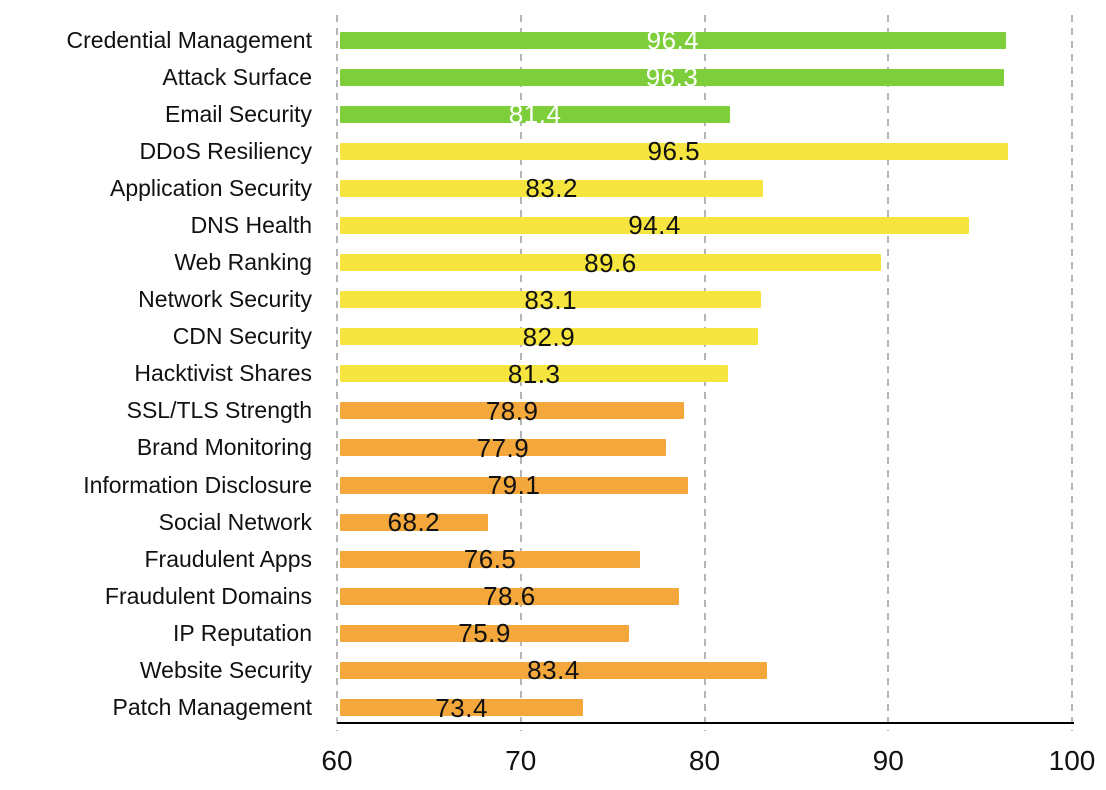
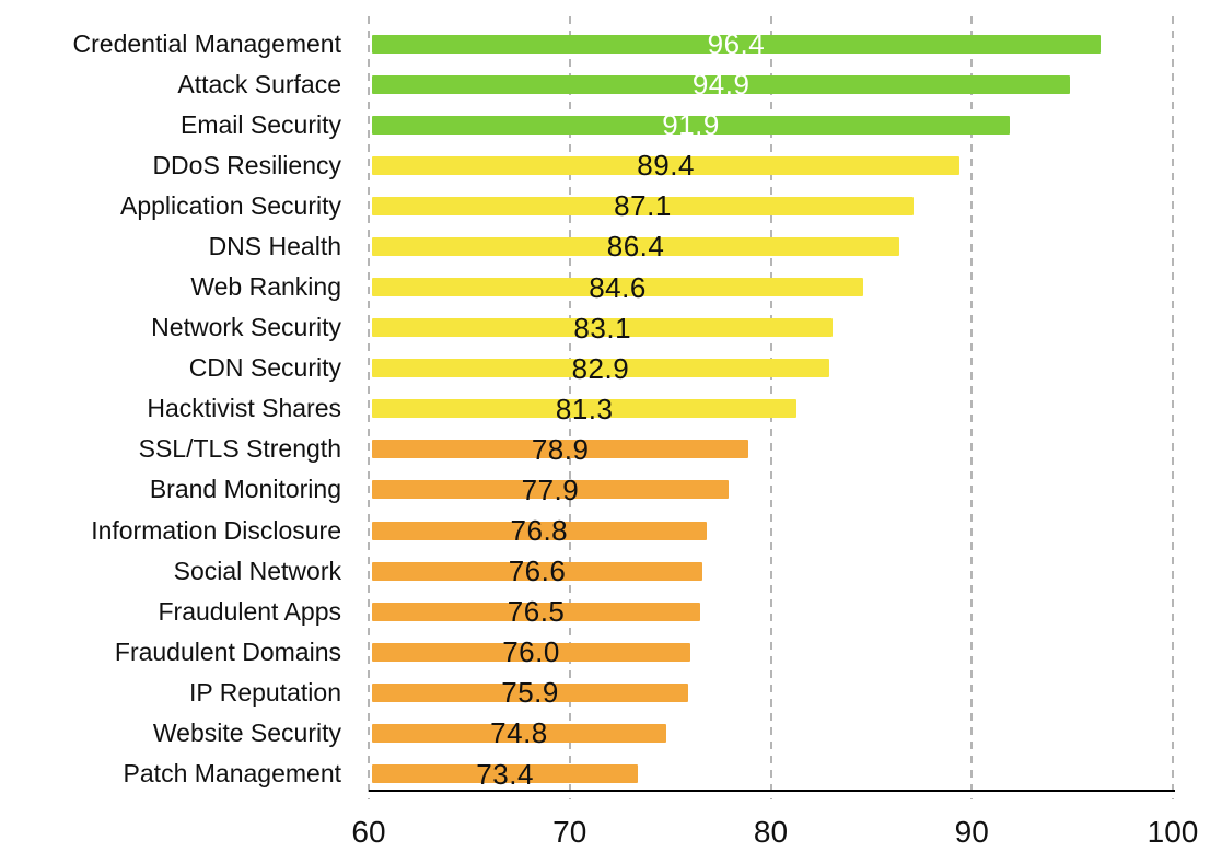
Attack Surface: 96.3 -> 94.9
Email Security: 81.4 -> 91.9
DDoS Resiliency: 96.5 -> 89.4
Application Security: 83.2 -> 87.1
DNS Health: 94.4 -> 86.4
Web Ranking: 89.6 -> 84.6
Information Disclosure: 79.1 -> 76.8
Social Network: 68.2 -> 76.6
Fraudulent Domains: 78.6 -> 76.0
Website Security: 83.4 -> 74.8
